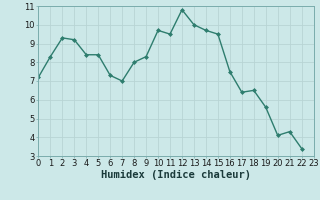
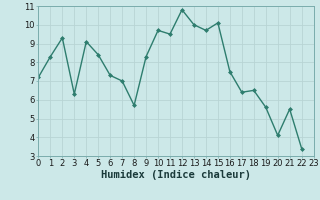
3: 9.2 -> 6.3
4: 8.4 -> 9.1
8: 8.0 -> 5.7
15: 9.5 -> 10.1
21: 4.3 -> 5.5
